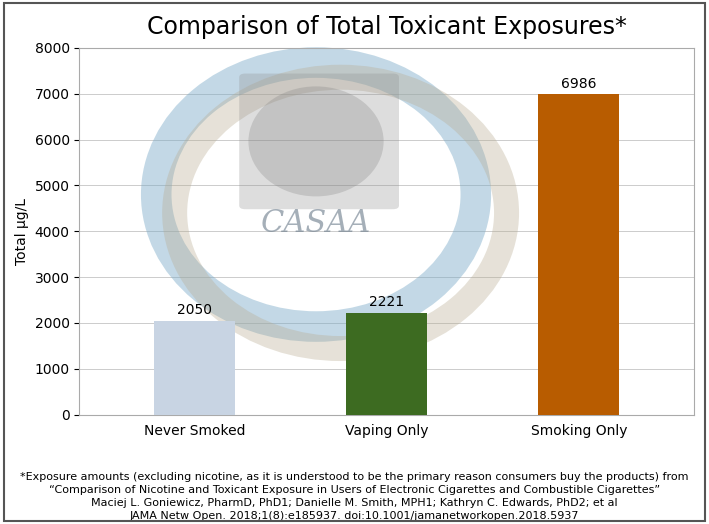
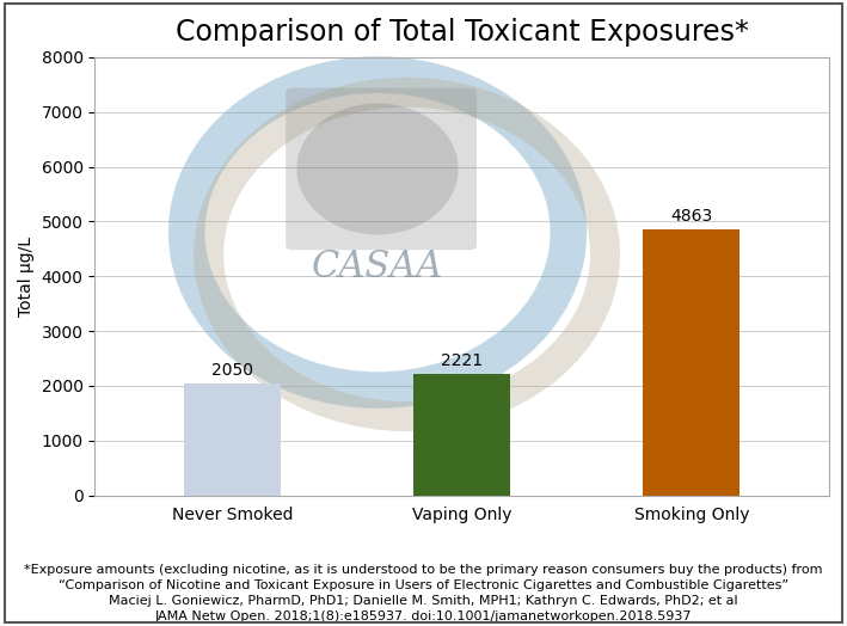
Smoking Only: 6986 -> 4863
